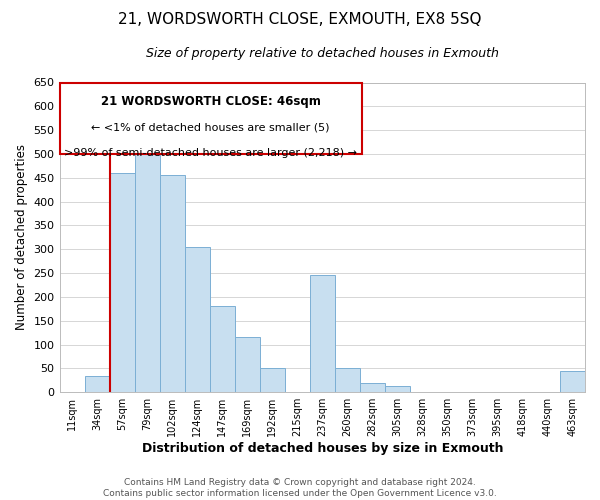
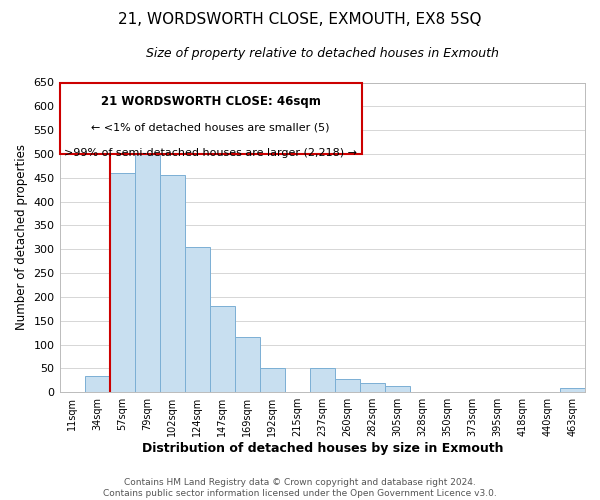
237sqm: 245 -> 50
260sqm: 50 -> 28
463sqm: 45 -> 8
